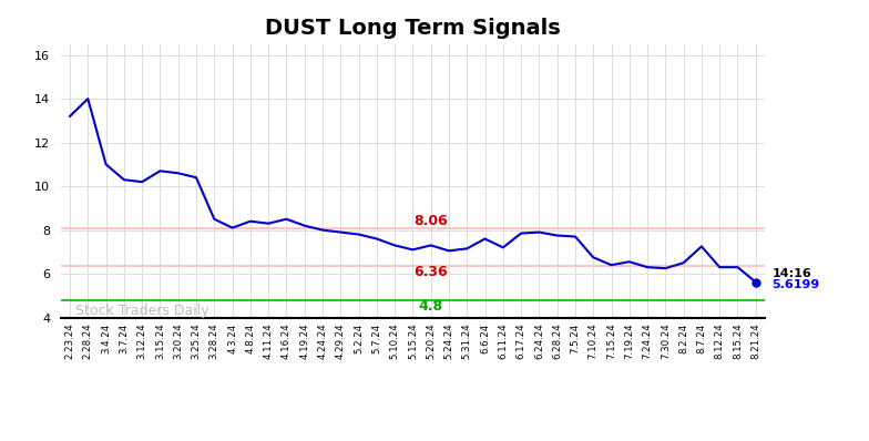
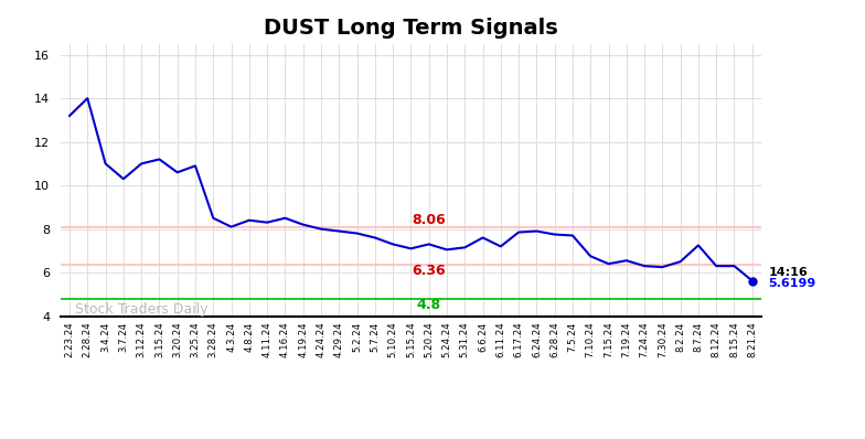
3.12.24: 10.2 -> 11.0
3.15.24: 10.7 -> 11.2
3.25.24: 10.4 -> 10.9
